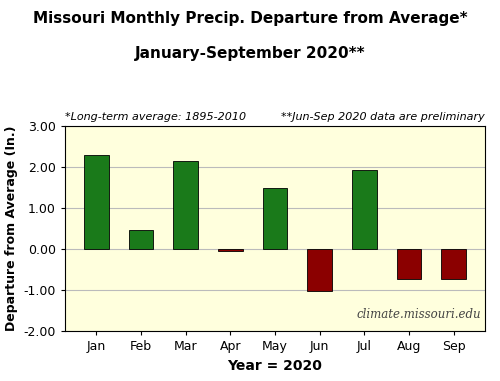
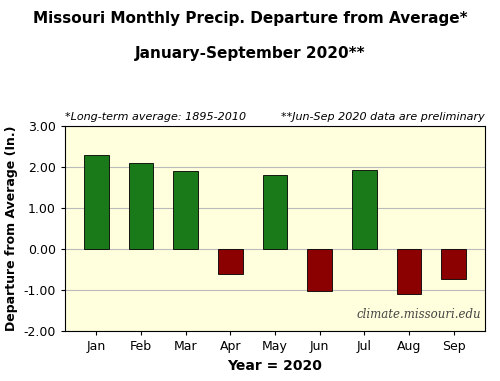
Feb: 0.47 -> 2.10
Mar: 2.15 -> 1.90
Apr: -0.05 -> -0.60
May: 1.48 -> 1.80
Aug: -0.72 -> -1.10
